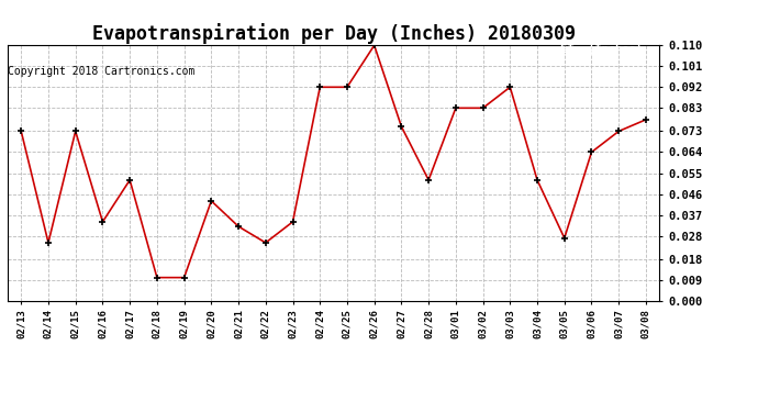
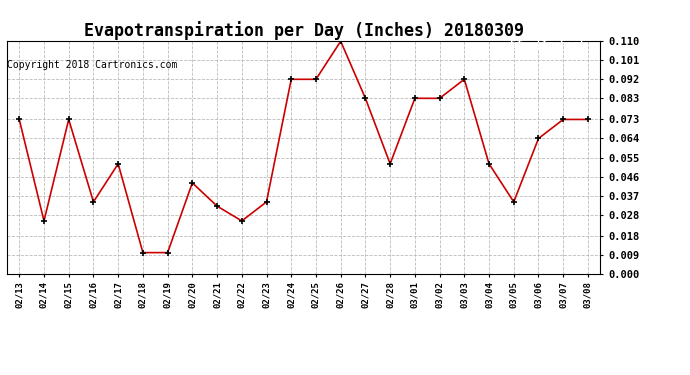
02/27: 0.075 -> 0.083
03/05: 0.027 -> 0.034
03/08: 0.078 -> 0.073
